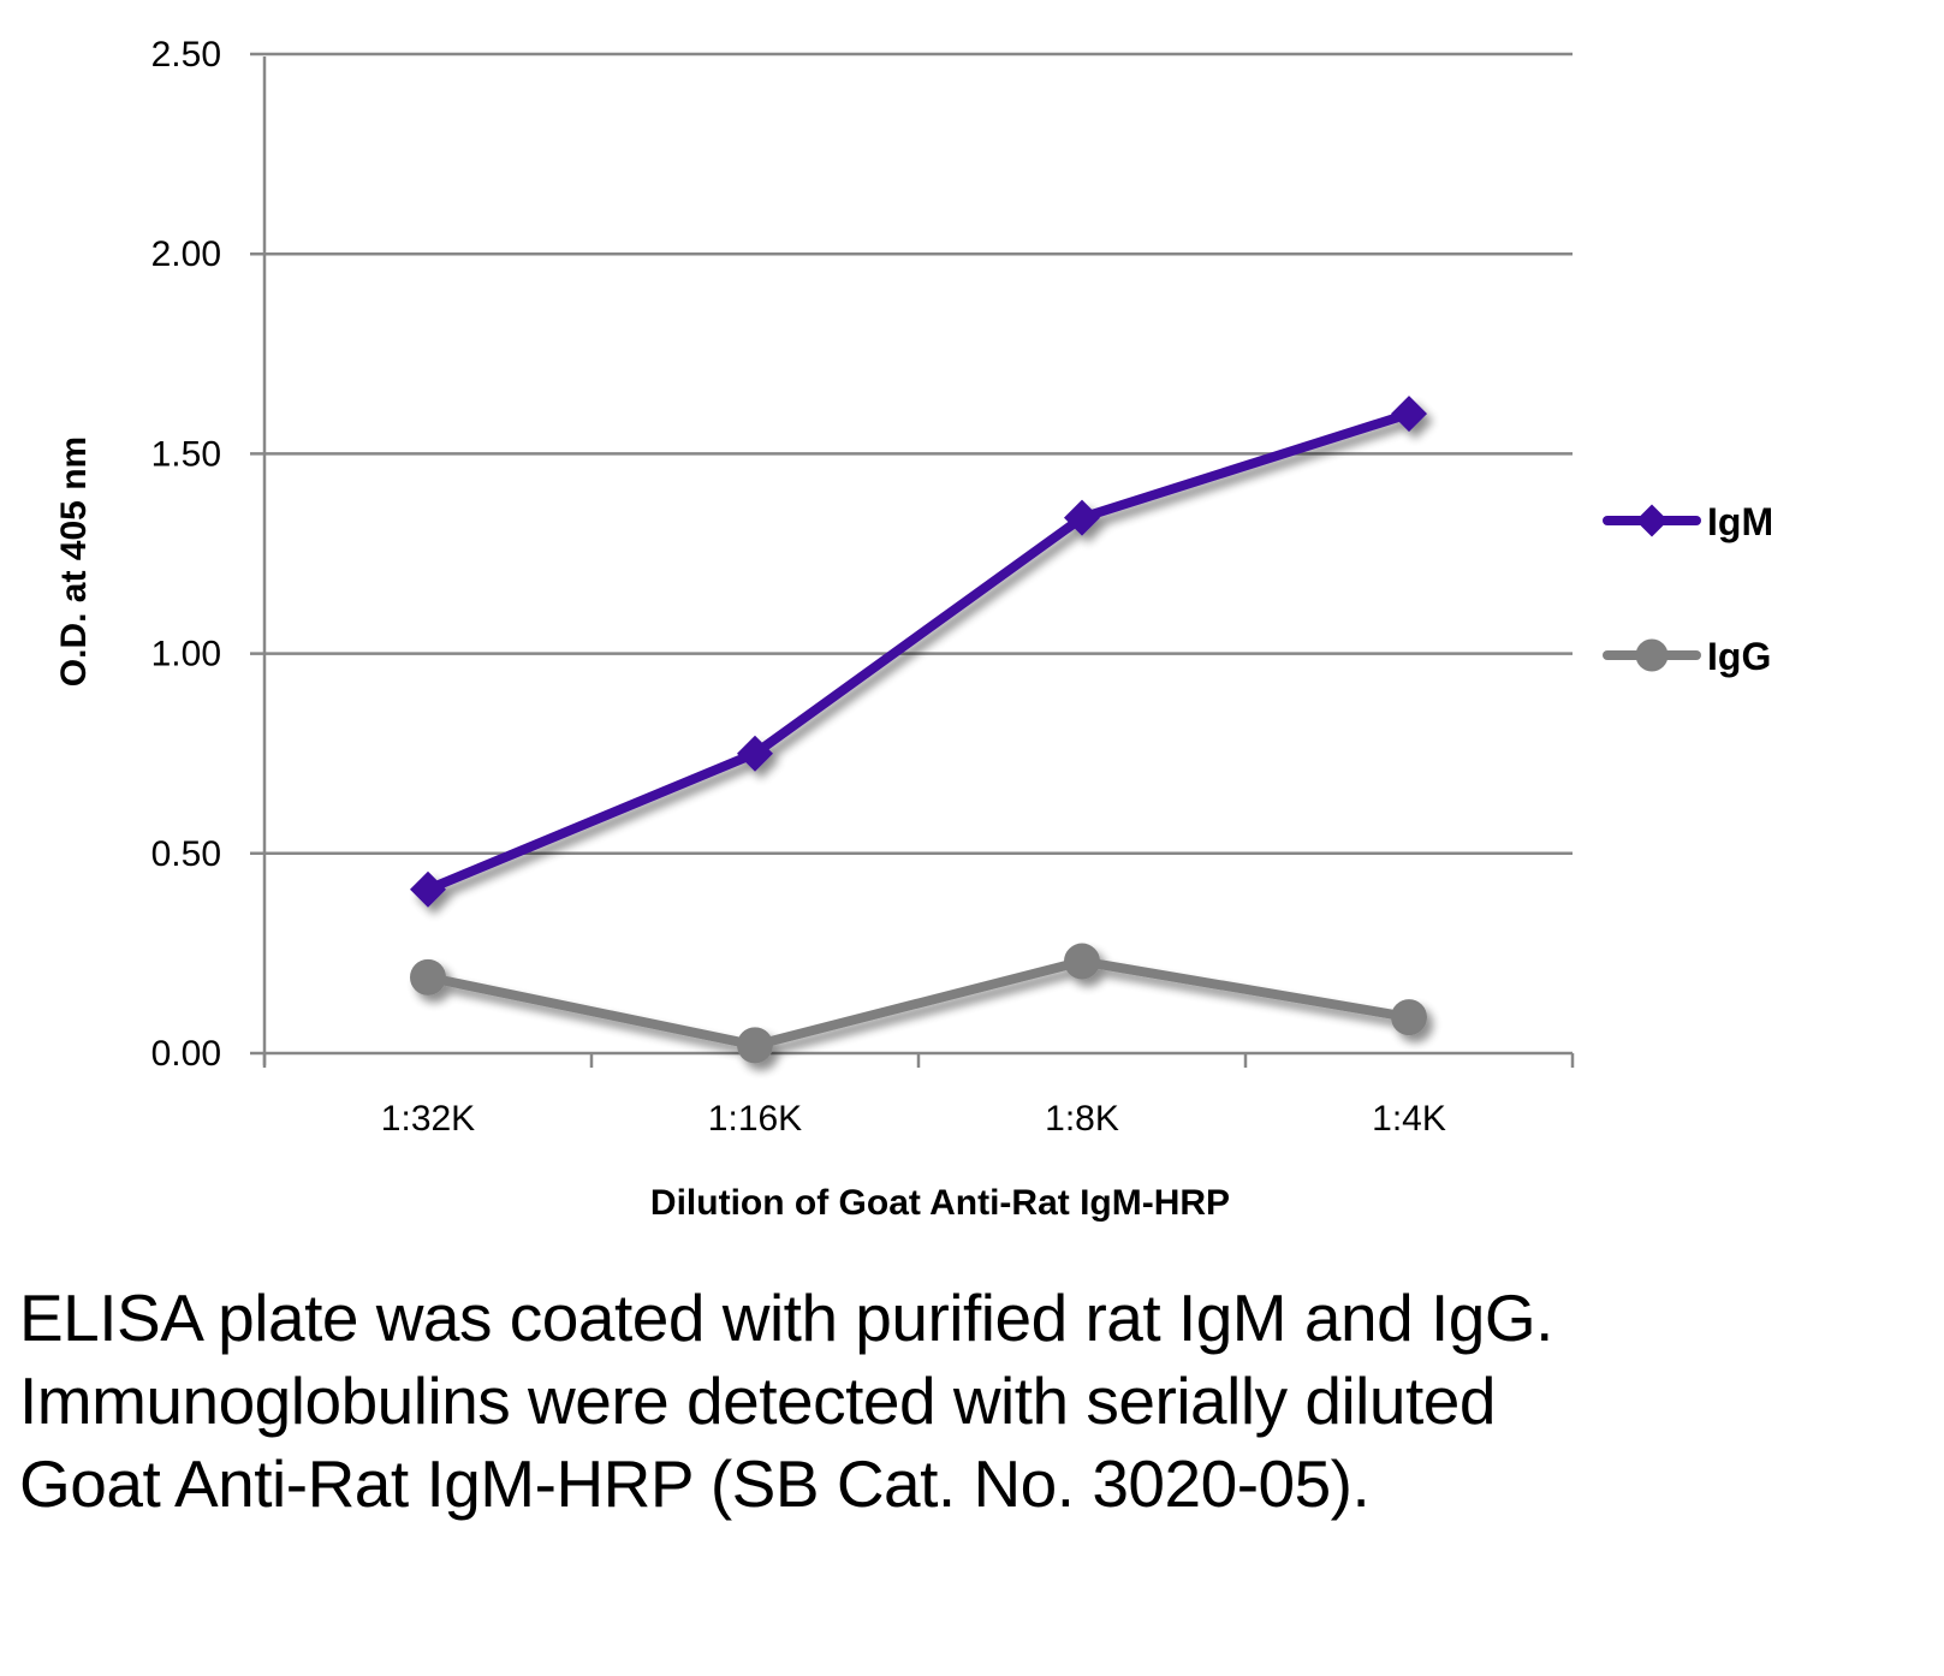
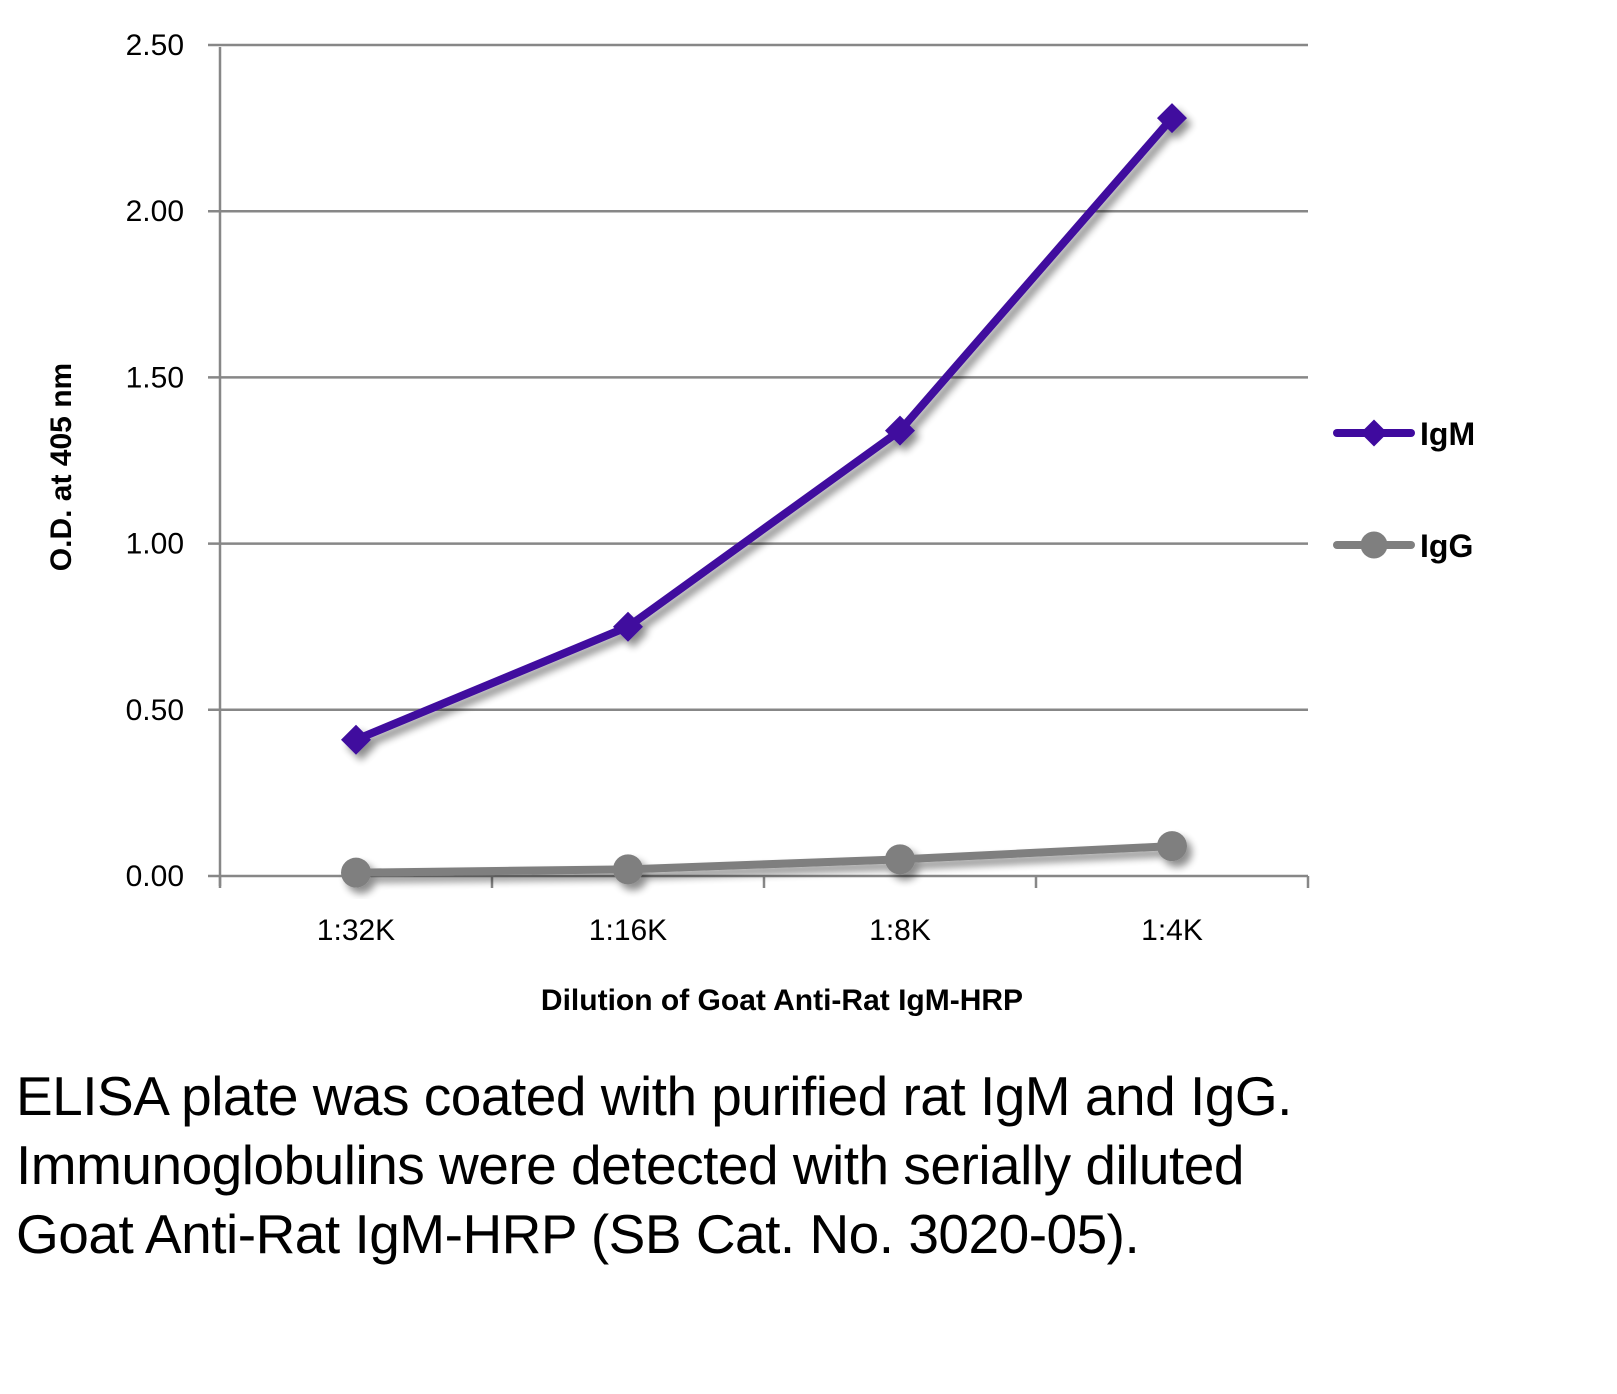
IgG/1:32K: 0.19 -> 0.01
IgG/1:8K: 0.23 -> 0.05
IgM/1:4K: 1.60 -> 2.28
